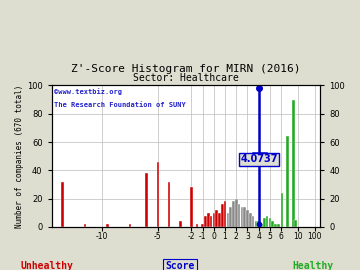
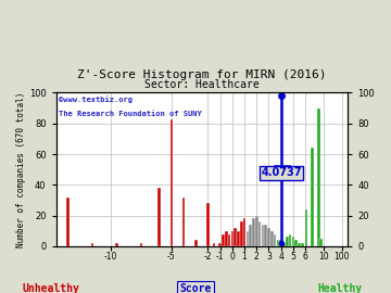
-5: 46 -> 83
